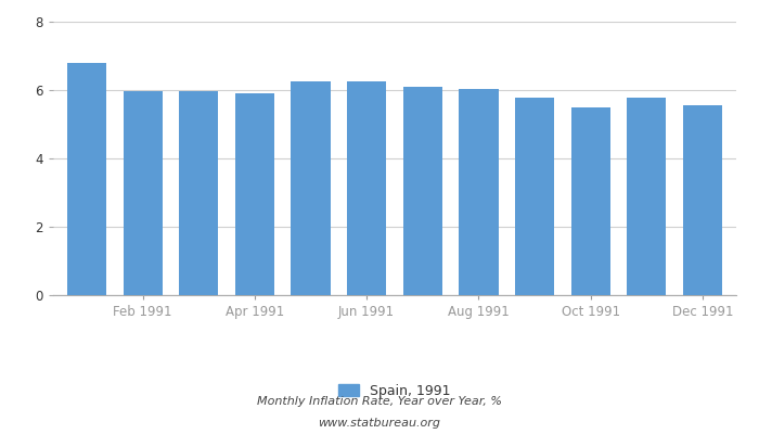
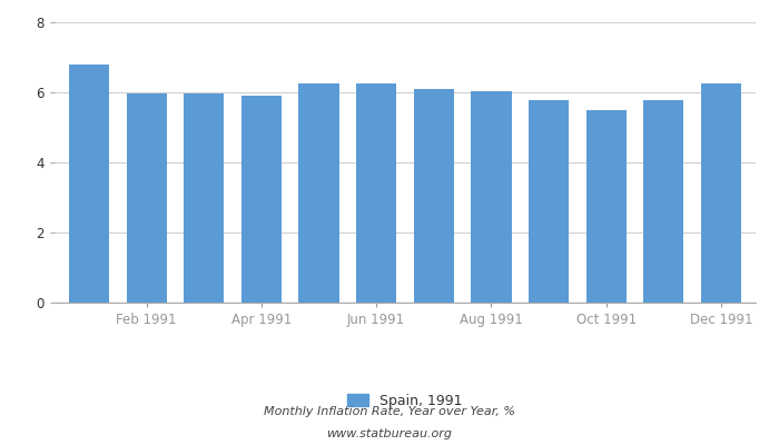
Dec 1991: 5.55 -> 6.25
